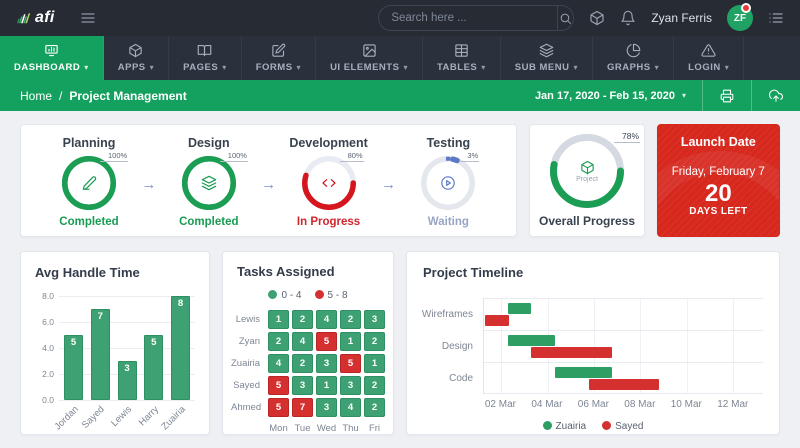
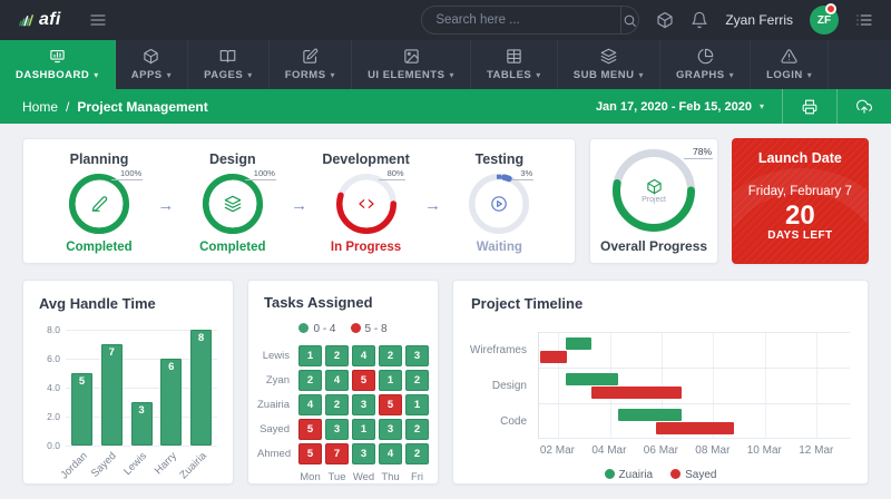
Avg Handle Time/Harry: 5 -> 6
